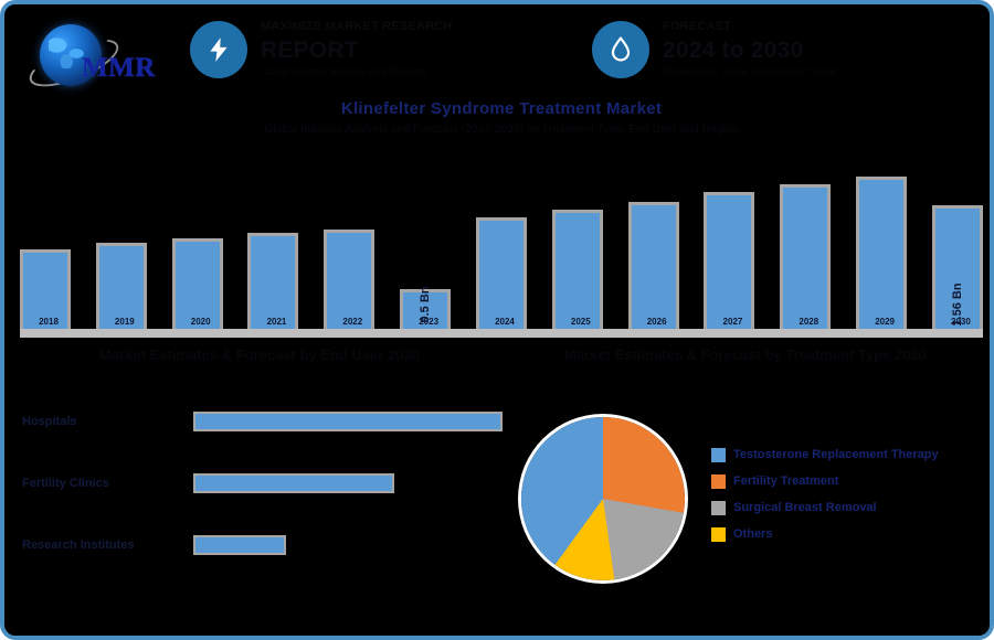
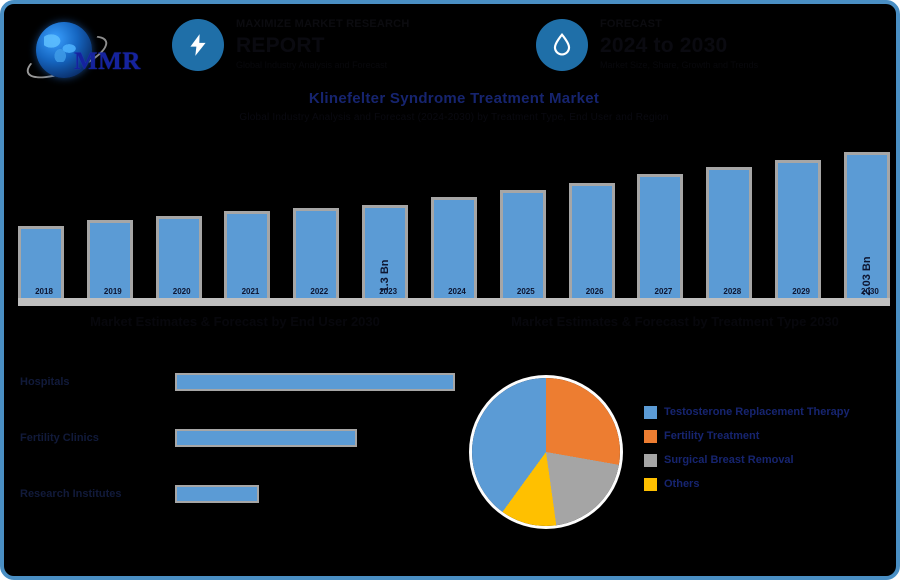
Klinefelter Syndrome Treatment Market/2023: 0.5 -> 1.3
Klinefelter Syndrome Treatment Market/2030: 1.56 -> 2.03
